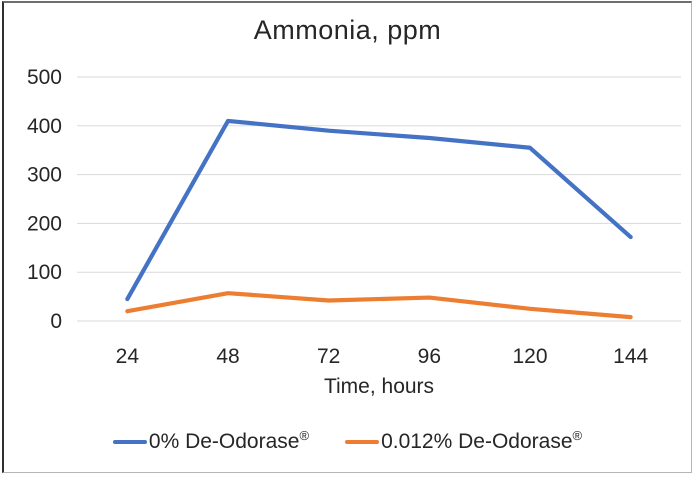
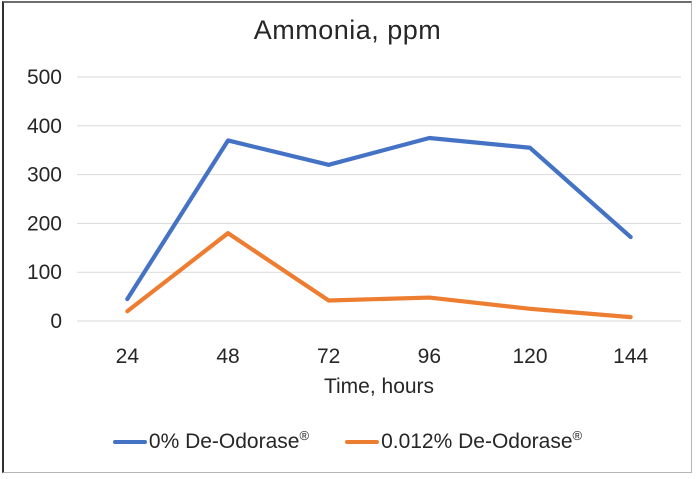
0% De-Odorase®/48: 410 -> 370
0.012% De-Odorase®/48: 60 -> 180
0% De-Odorase®/72: 390 -> 320
